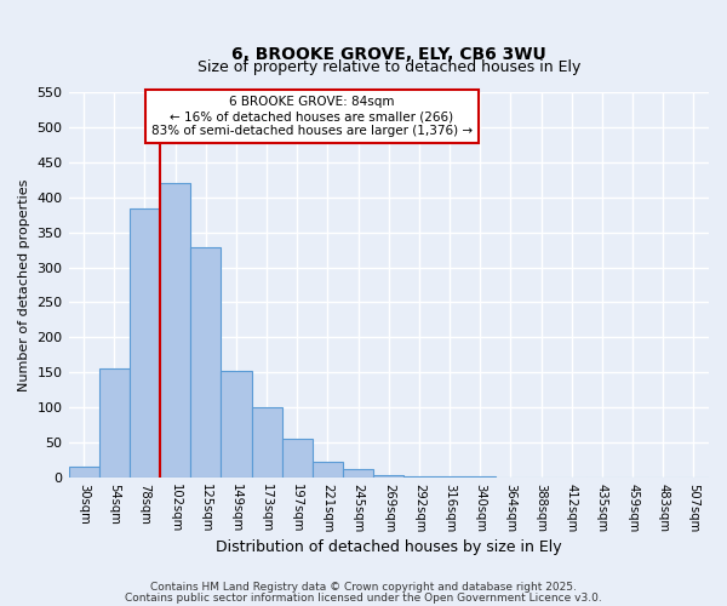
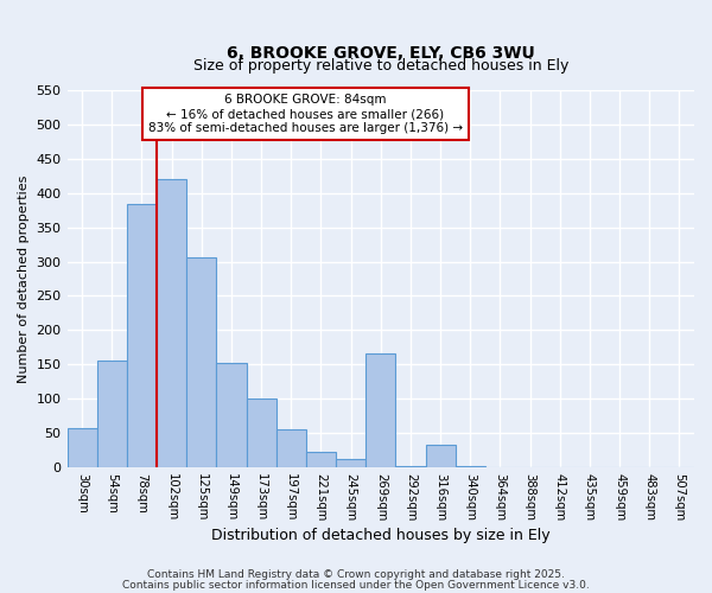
30sqm: 15 -> 56
125sqm: 328 -> 306
269sqm: 3 -> 166
316sqm: 1 -> 32
